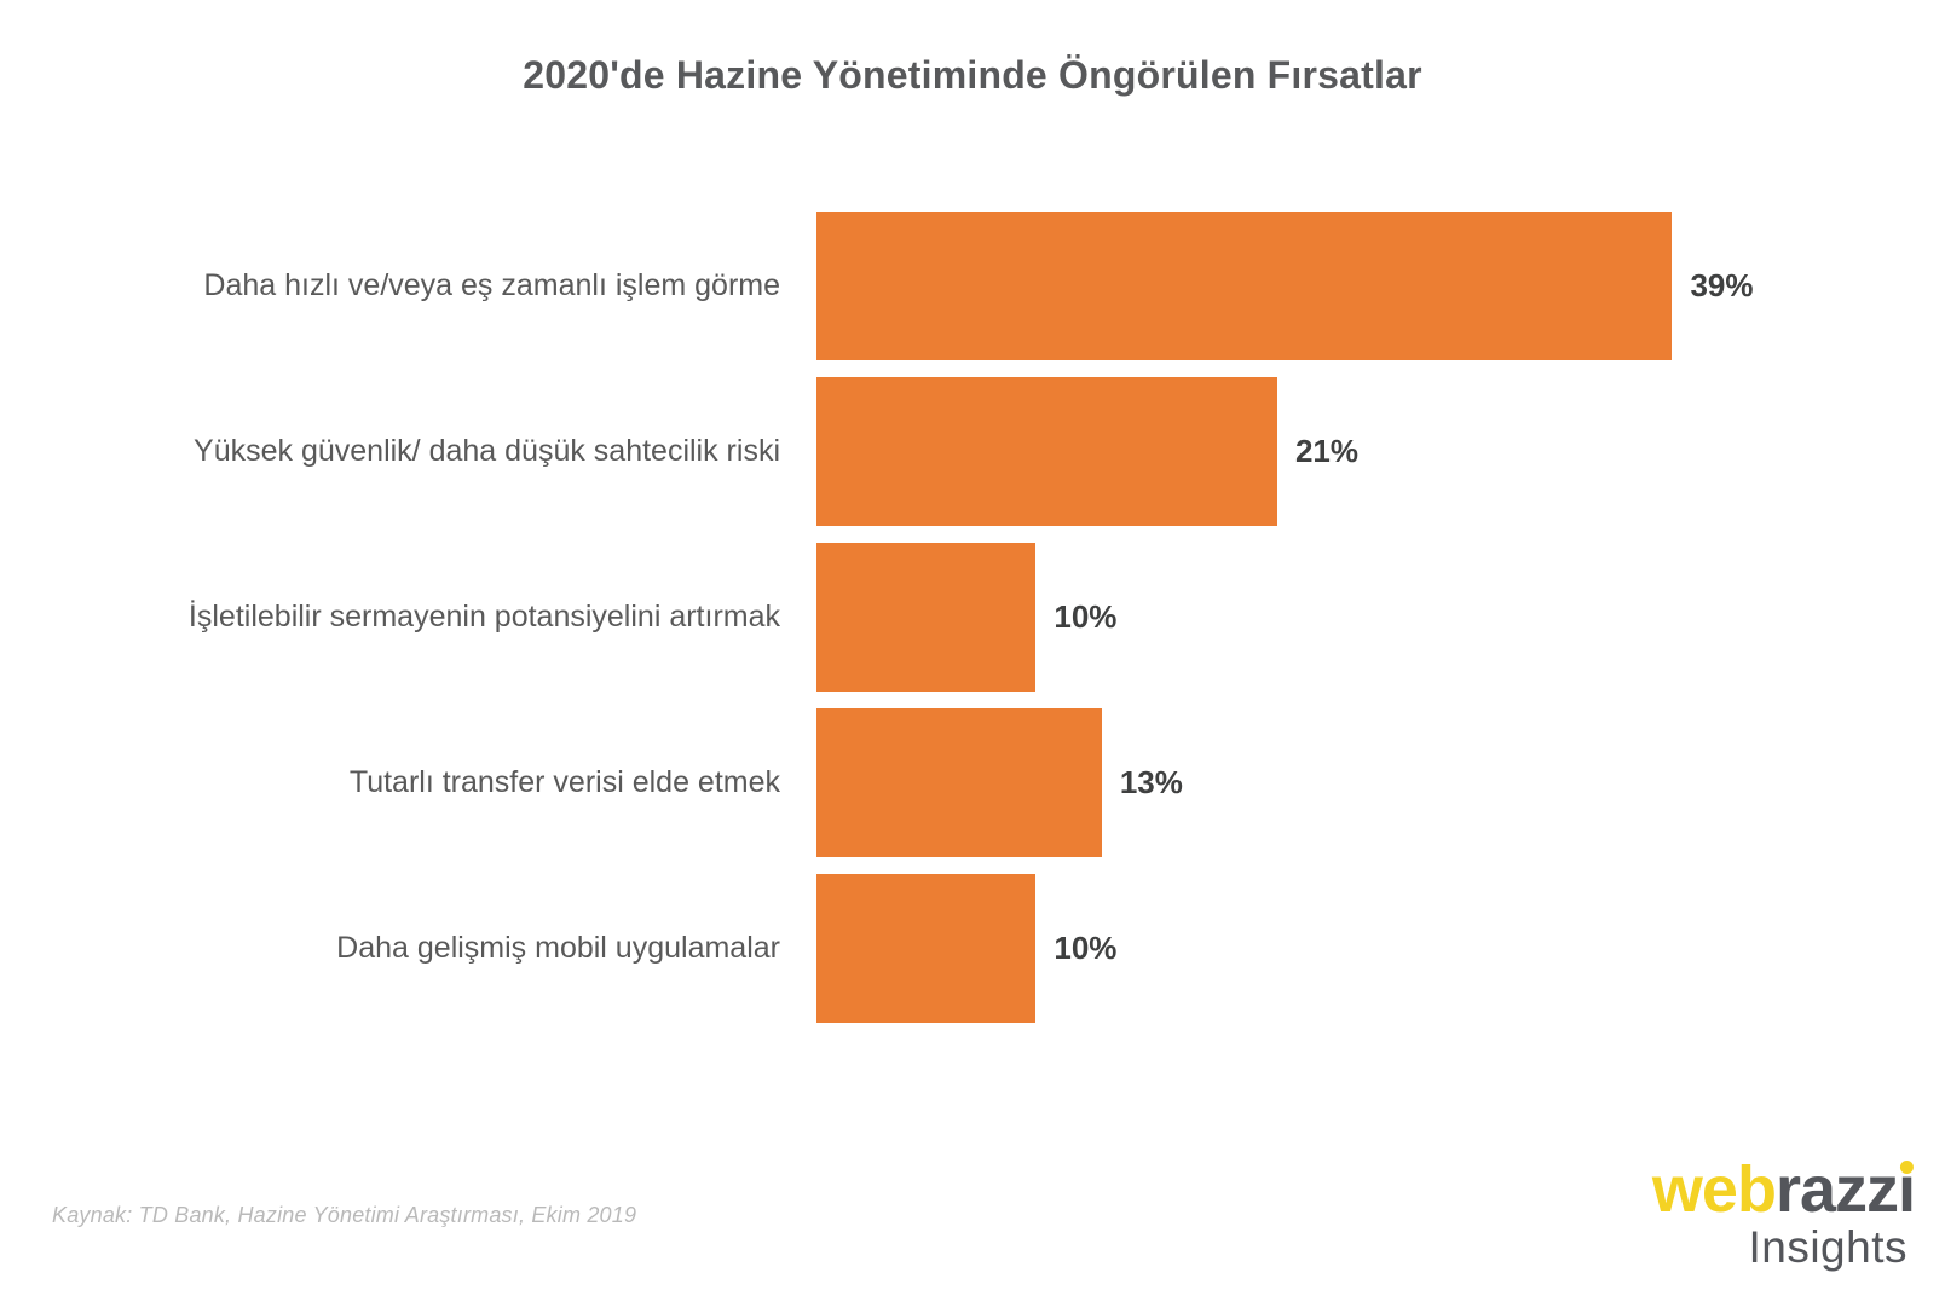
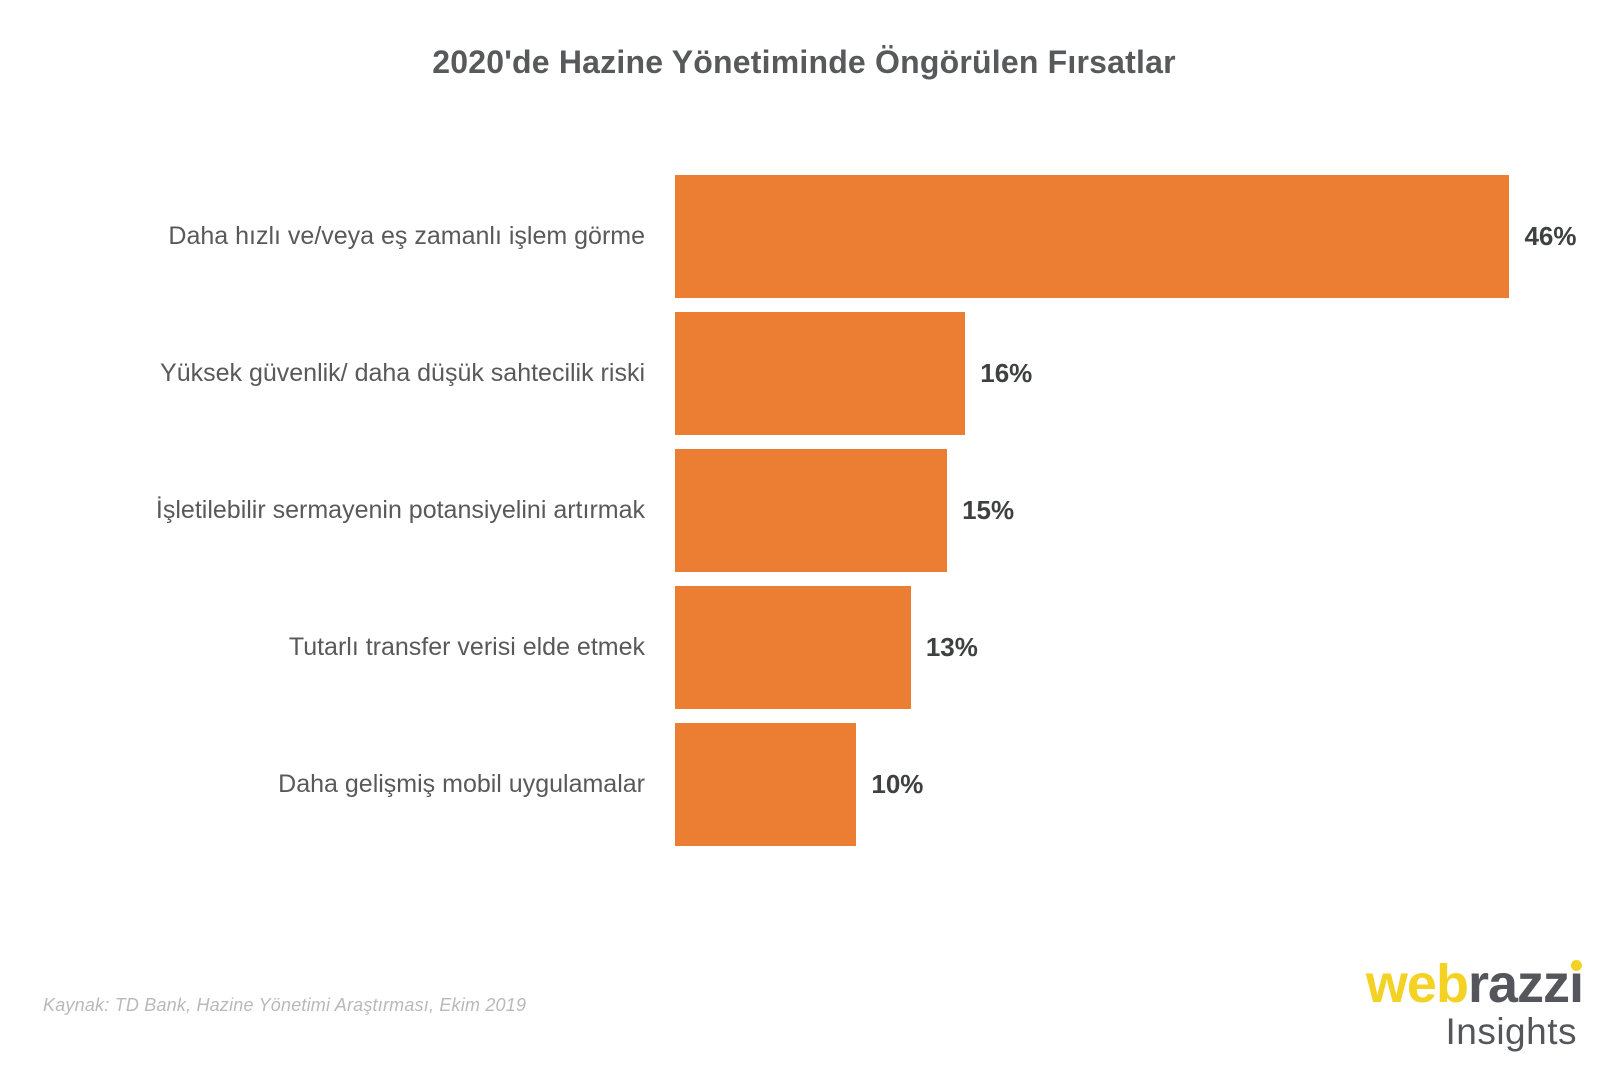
Daha hızlı ve/veya eş zamanlı işlem görme: 39% -> 46%
Yüksek güvenlik/ daha düşük sahtecilik riski: 21% -> 16%
İşletilebilir sermayenin potansiyelini artırmak: 10% -> 15%
